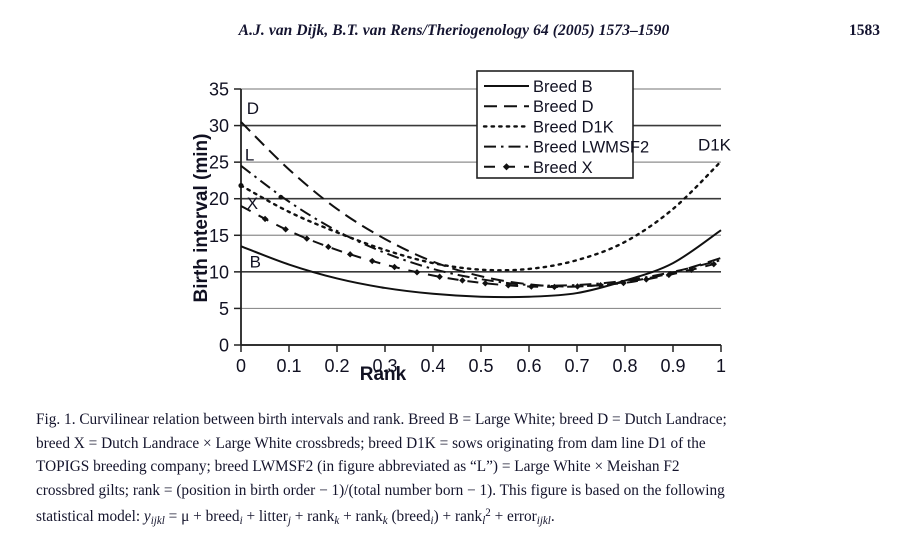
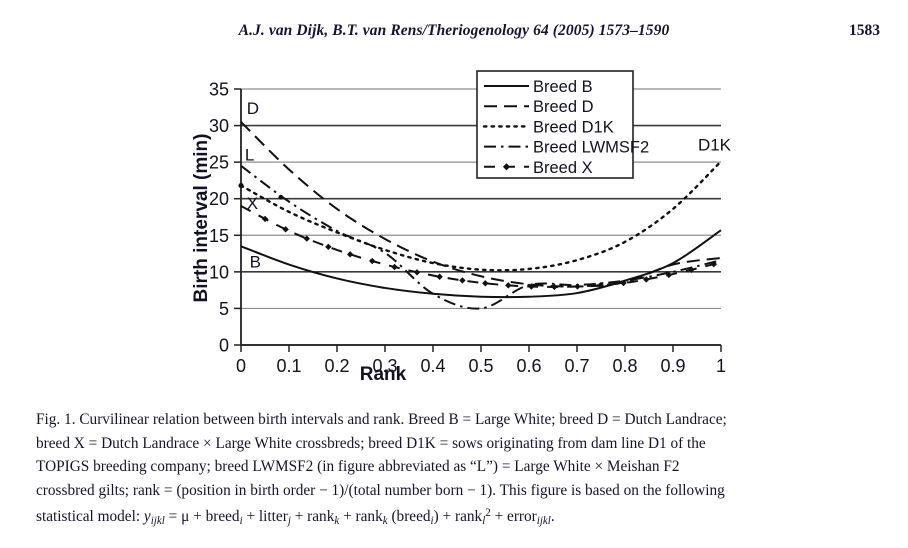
Breed LWMSF2/0.4: 10 -> 7
Breed LWMSF2/0.5: 9 -> 5
Breed D/0.9: 10 -> 11
